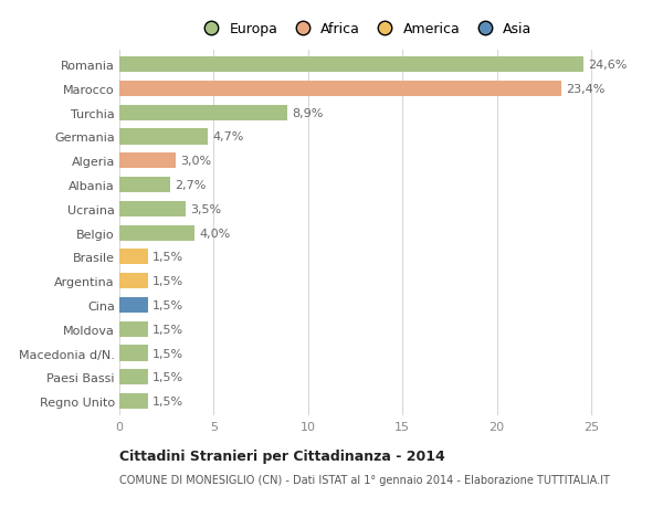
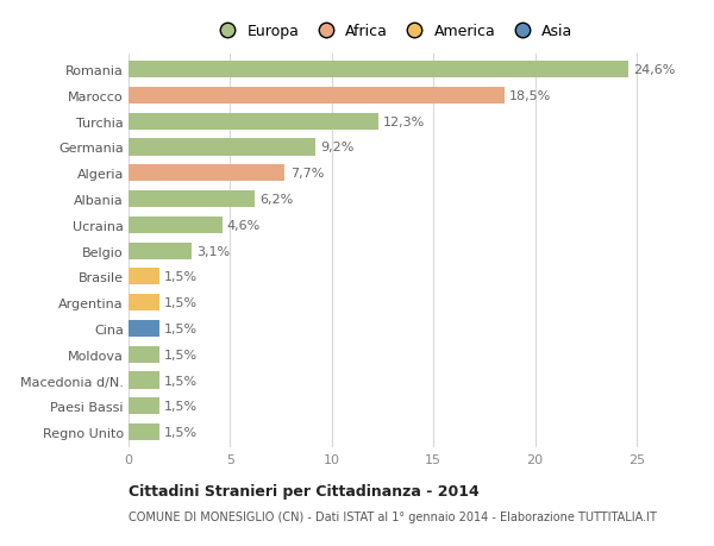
Marocco: 23,4% -> 18,5%
Turchia: 8,9% -> 12,3%
Germania: 4,7% -> 9,2%
Algeria: 3,0% -> 7,7%
Albania: 2,7% -> 6,2%
Ucraina: 3,5% -> 4,6%
Belgio: 4,0% -> 3,1%
